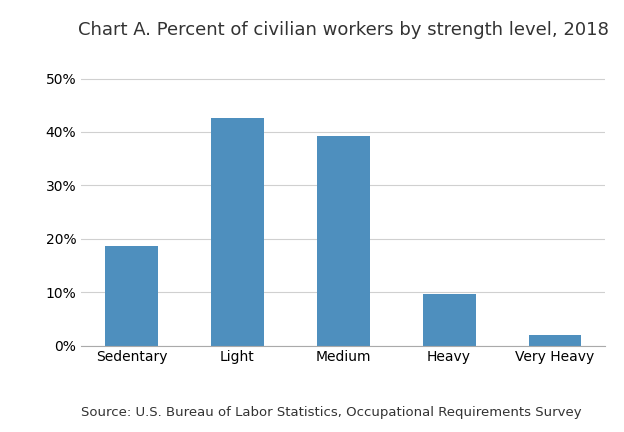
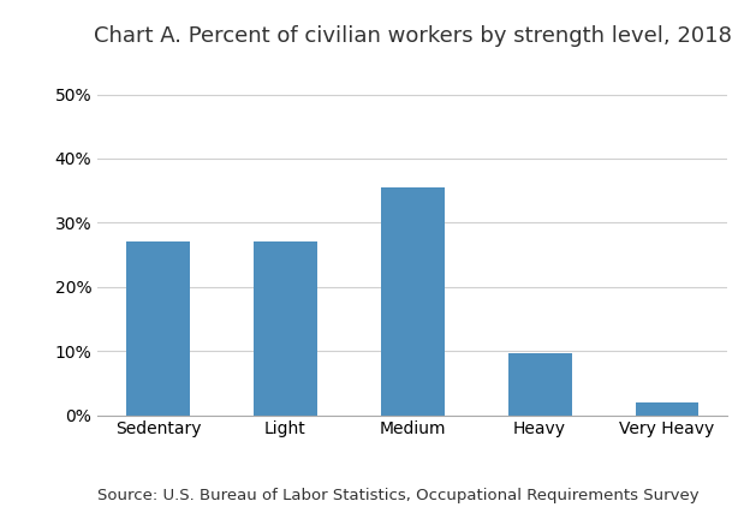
Sedentary: 18.6% -> 27.0%
Light: 42.6% -> 27.0%
Medium: 39.2% -> 35.5%
